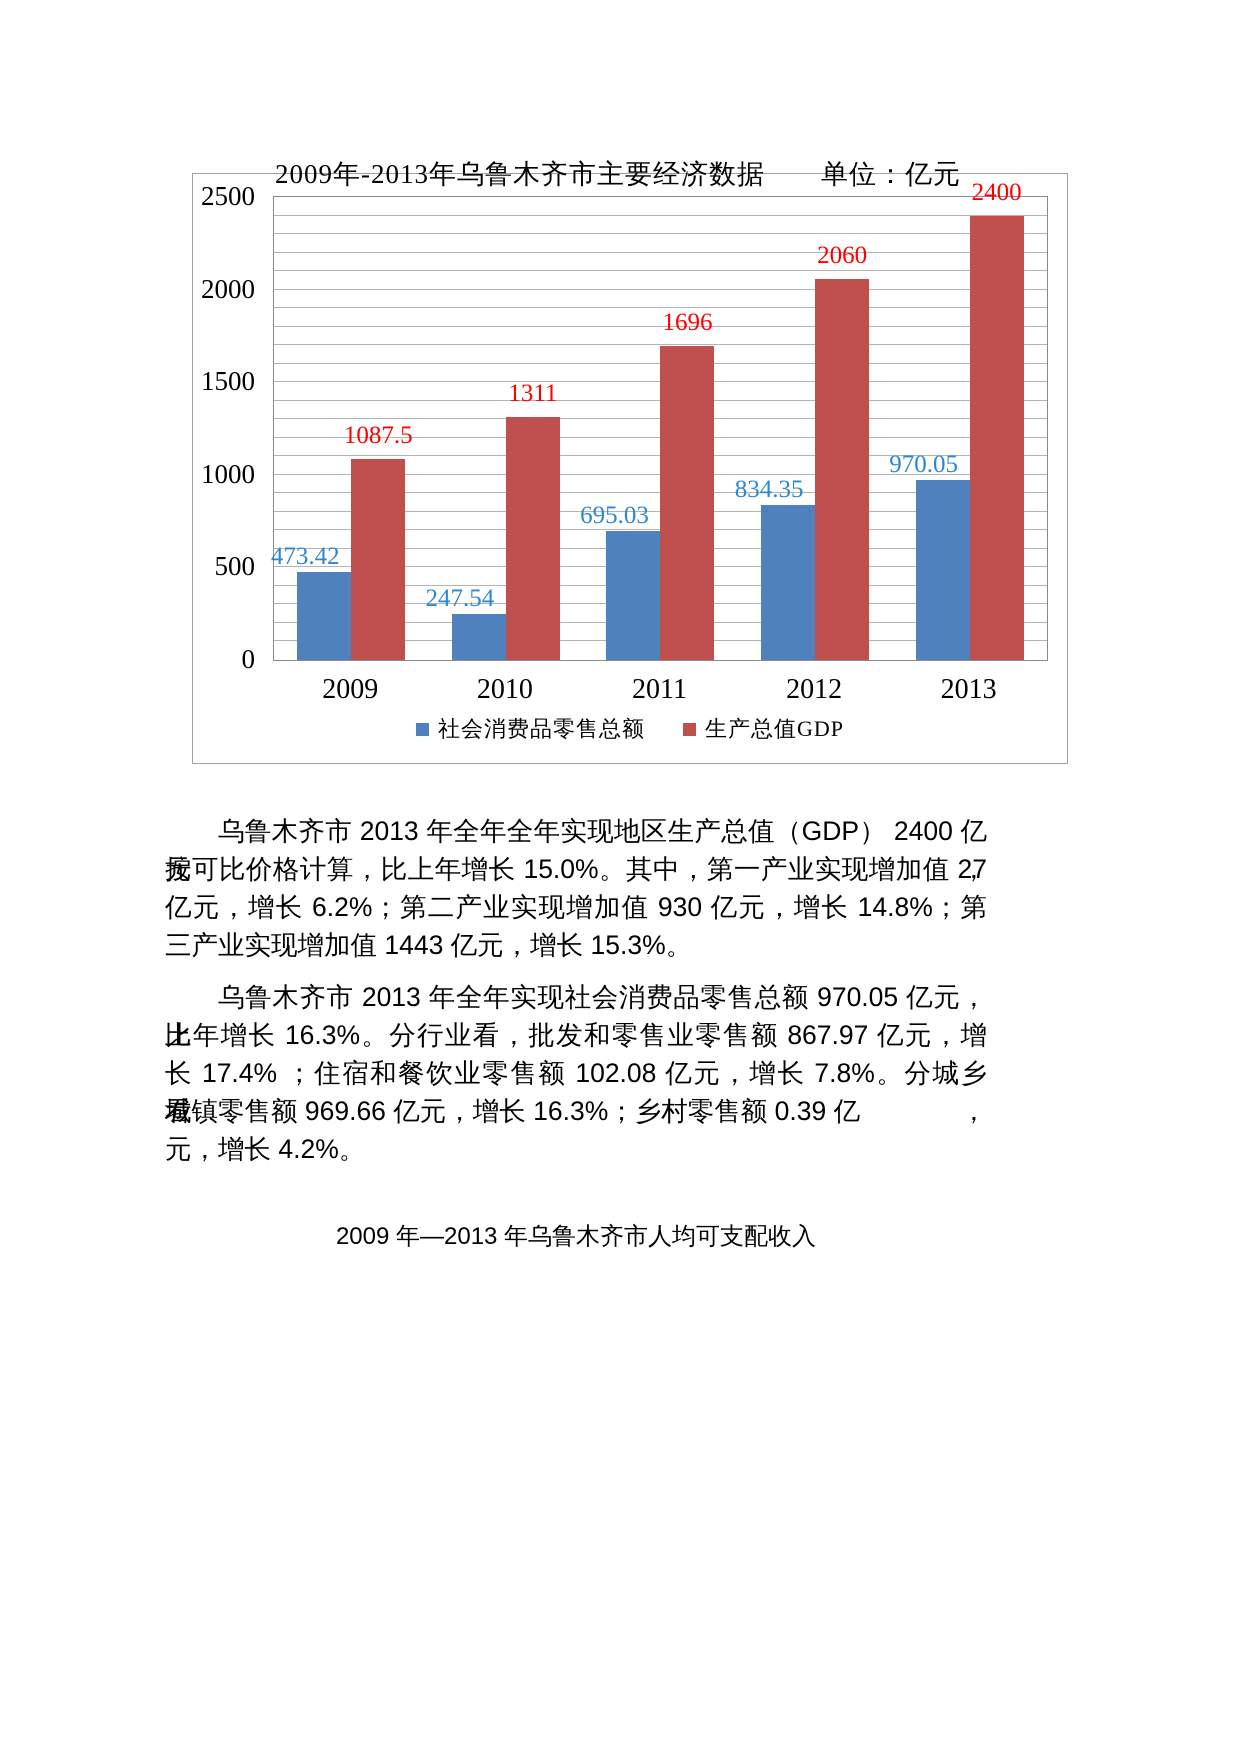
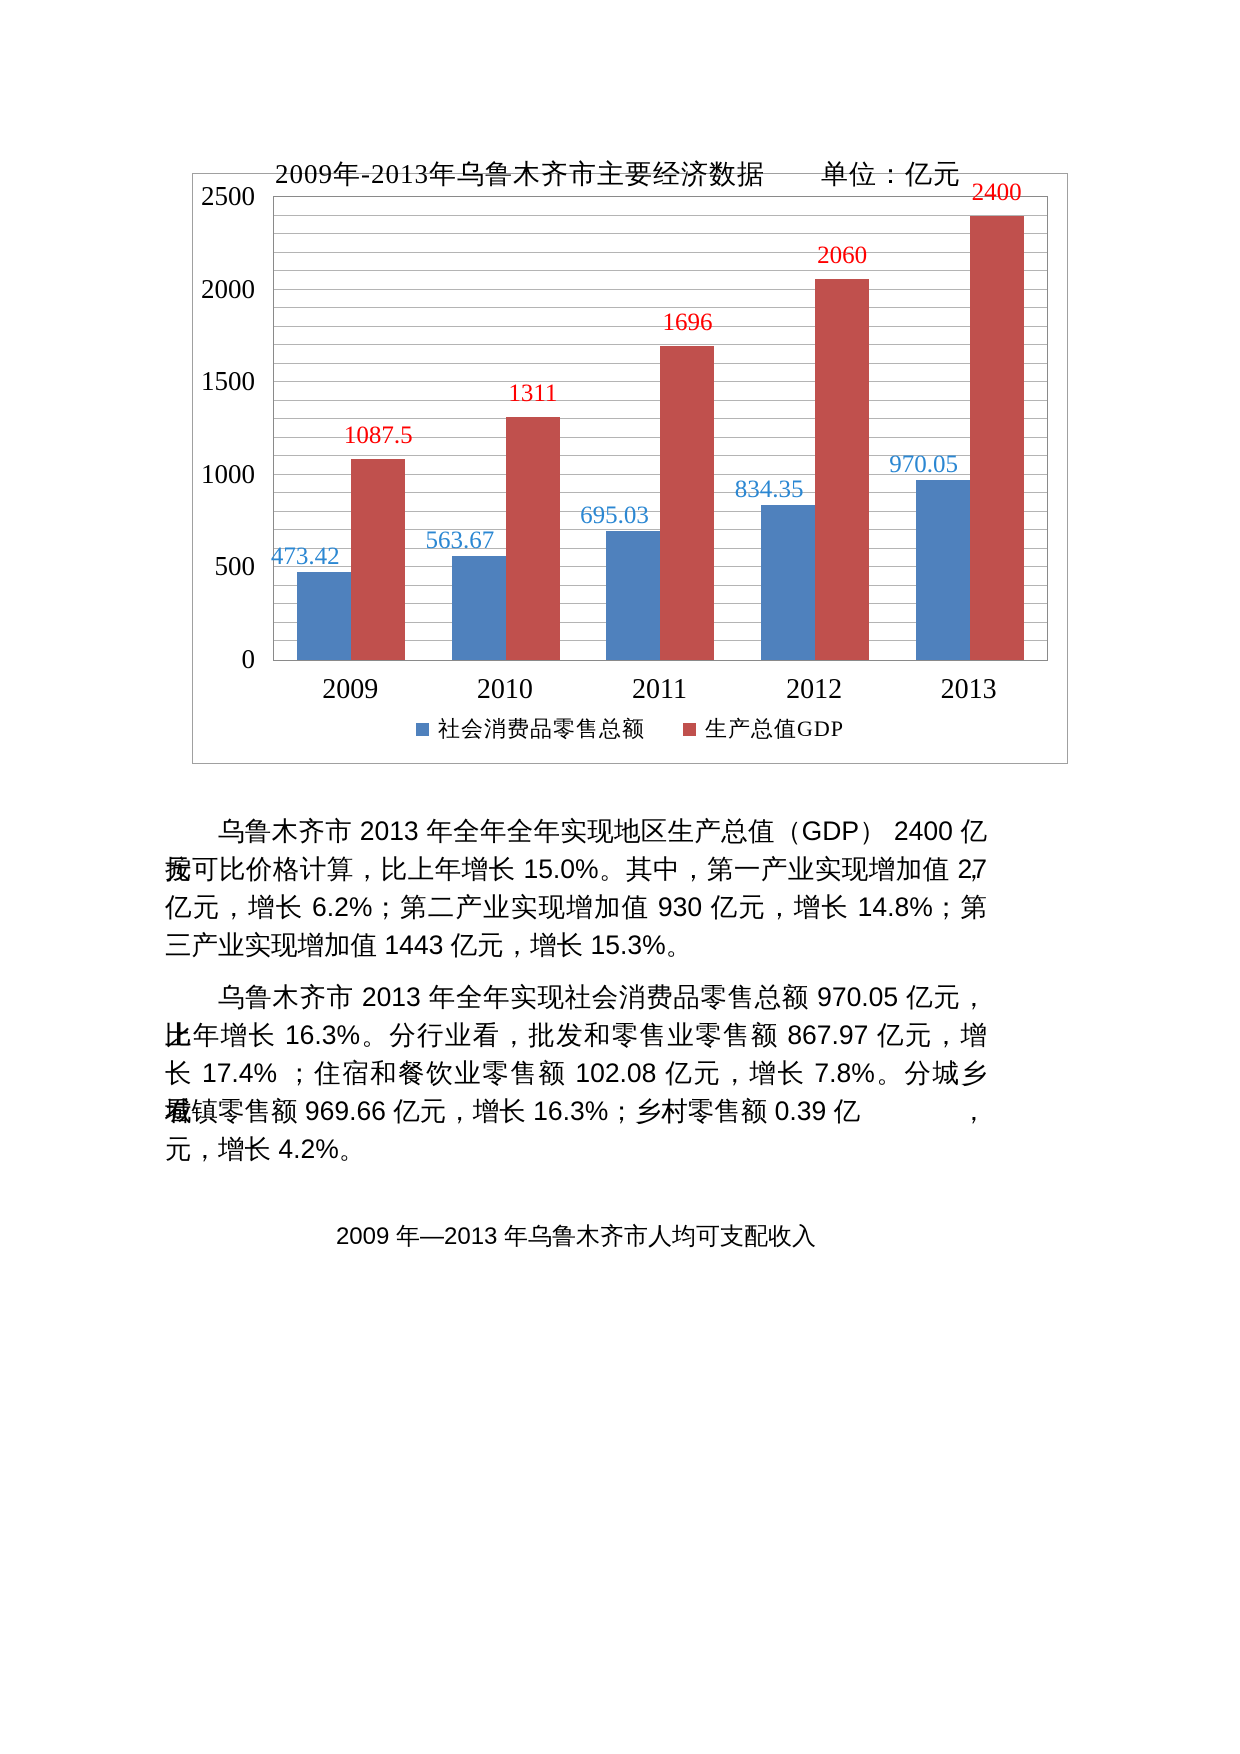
社会消费品零售总额/2010: 247.54 -> 563.67
